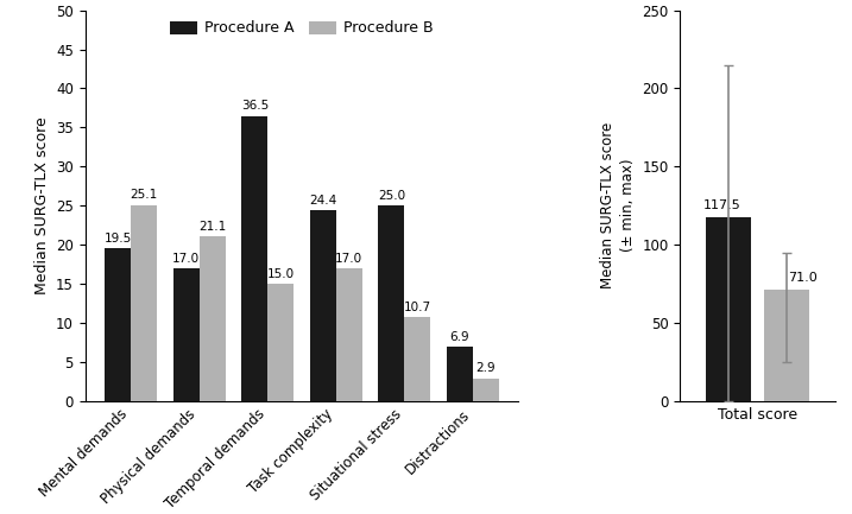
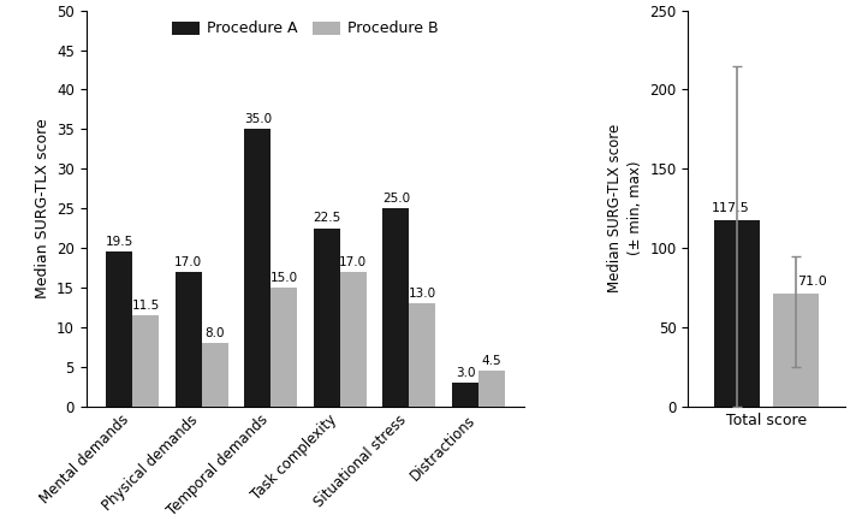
Procedure B/Mental demands: 25.1 -> 11.5
Procedure B/Physical demands: 21.1 -> 8.0
Procedure A/Temporal demands: 36.5 -> 35.0
Procedure A/Task complexity: 24.4 -> 22.5
Procedure B/Situational stress: 10.7 -> 13.0
Procedure A/Distractions: 6.9 -> 3.0
Procedure B/Distractions: 2.9 -> 4.5
